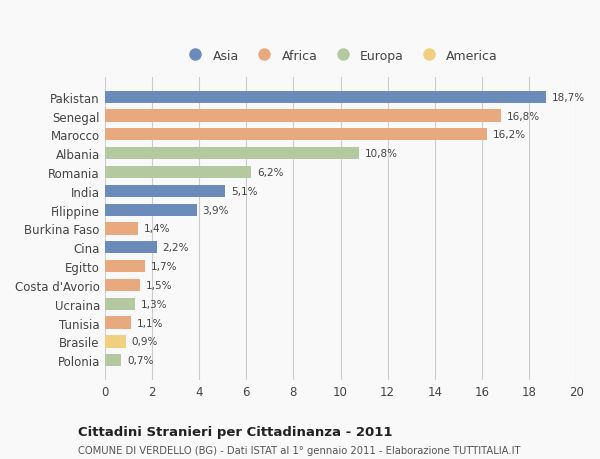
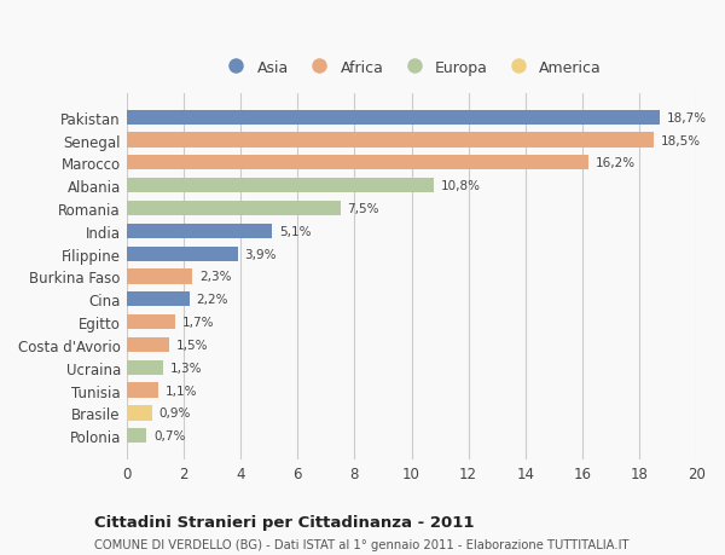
Senegal: 16,8% -> 18,5%
Romania: 6,2% -> 7,5%
Burkina Faso: 1,4% -> 2,3%
